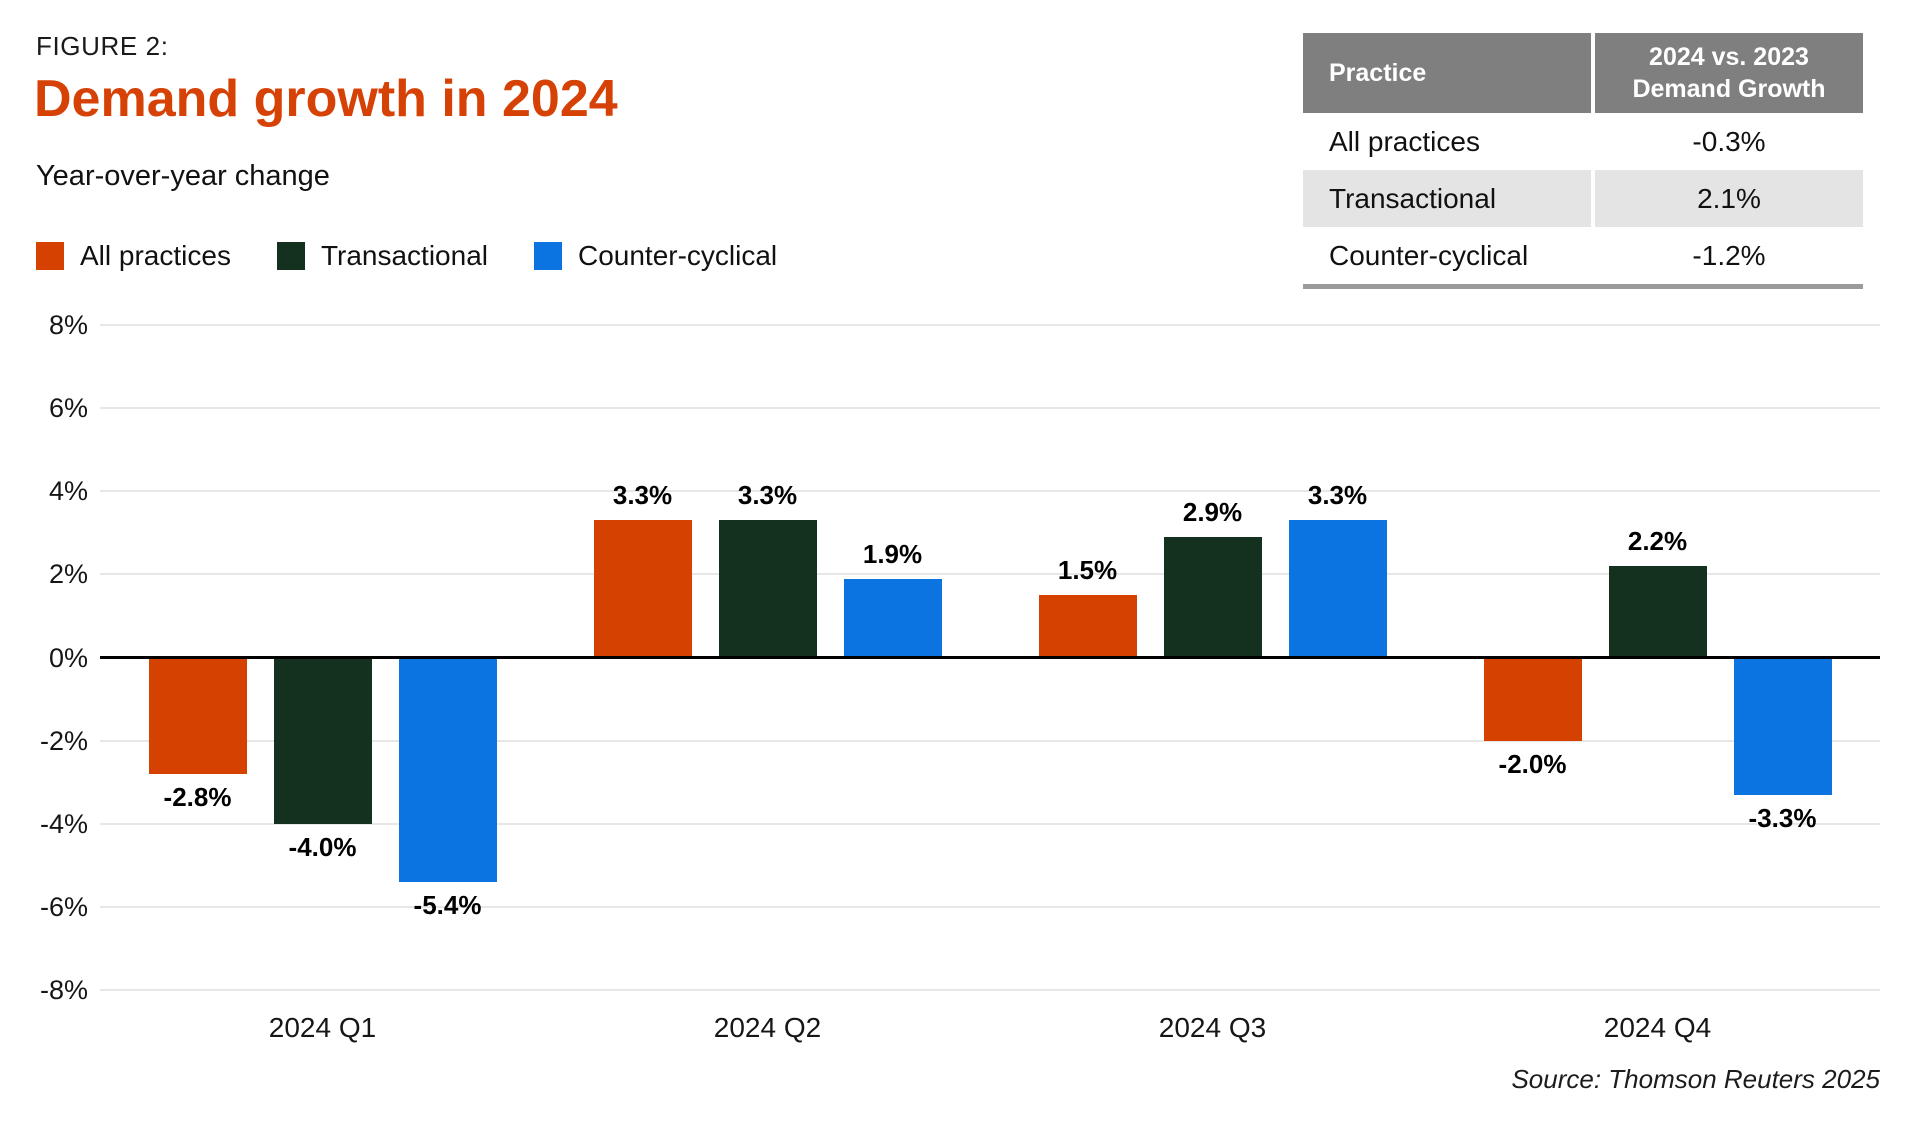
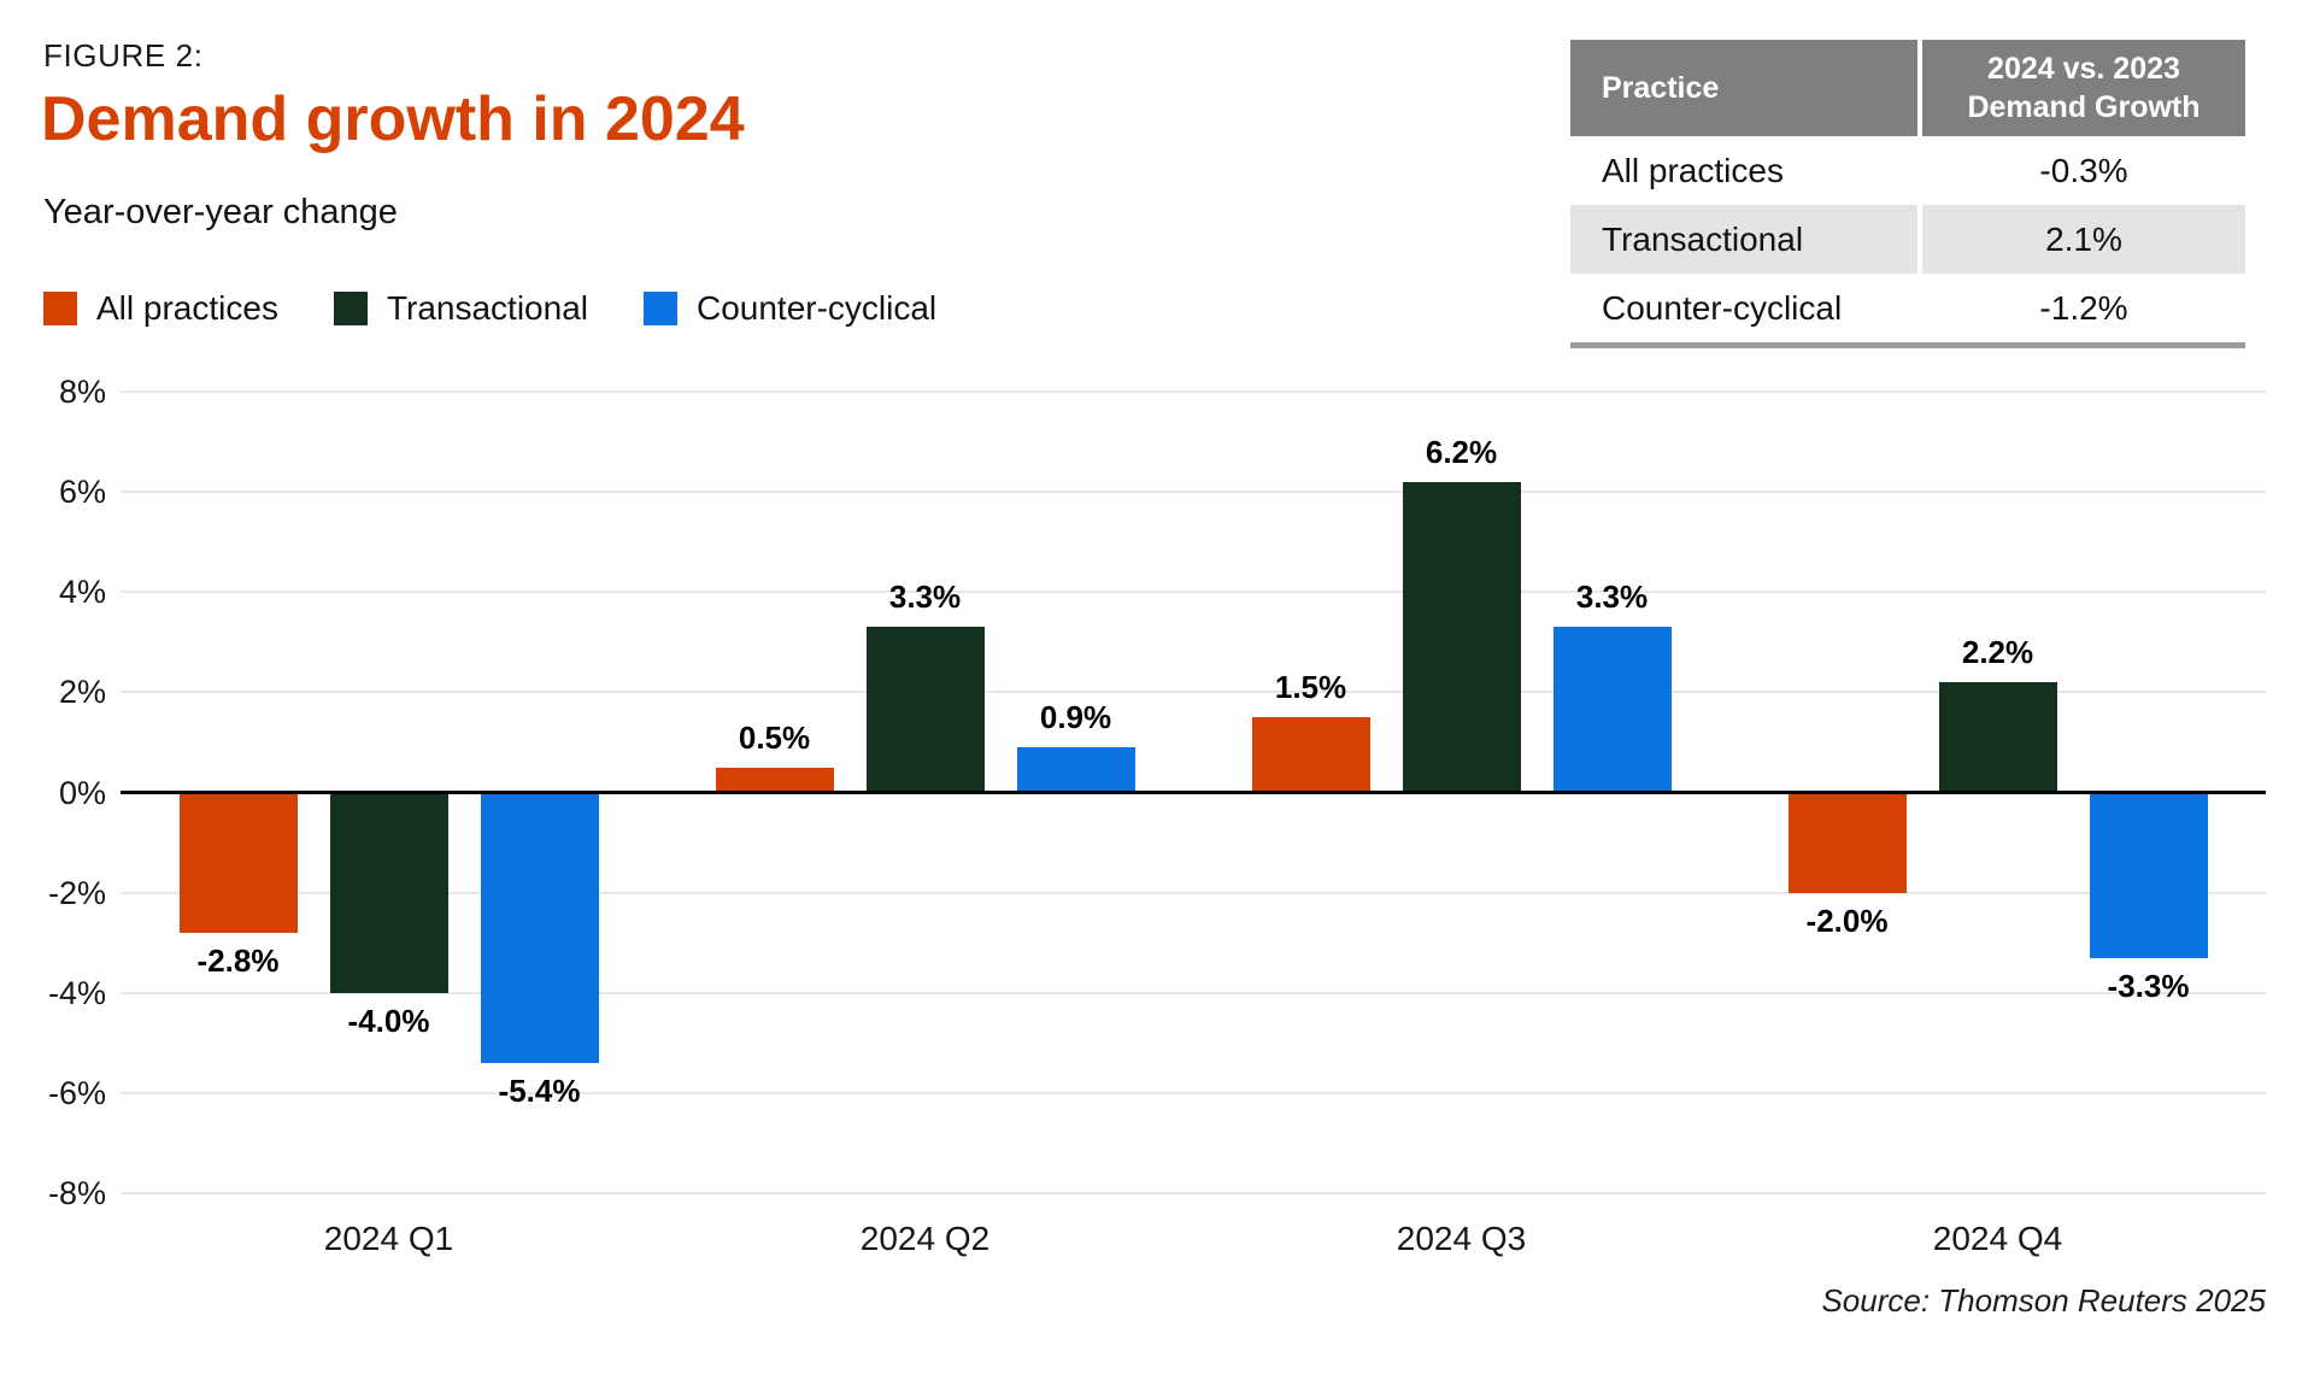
All practices/2024 Q2: 3.3% -> 0.5%
Counter-cyclical/2024 Q2: 1.9% -> 0.9%
Transactional/2024 Q3: 2.9% -> 6.2%
